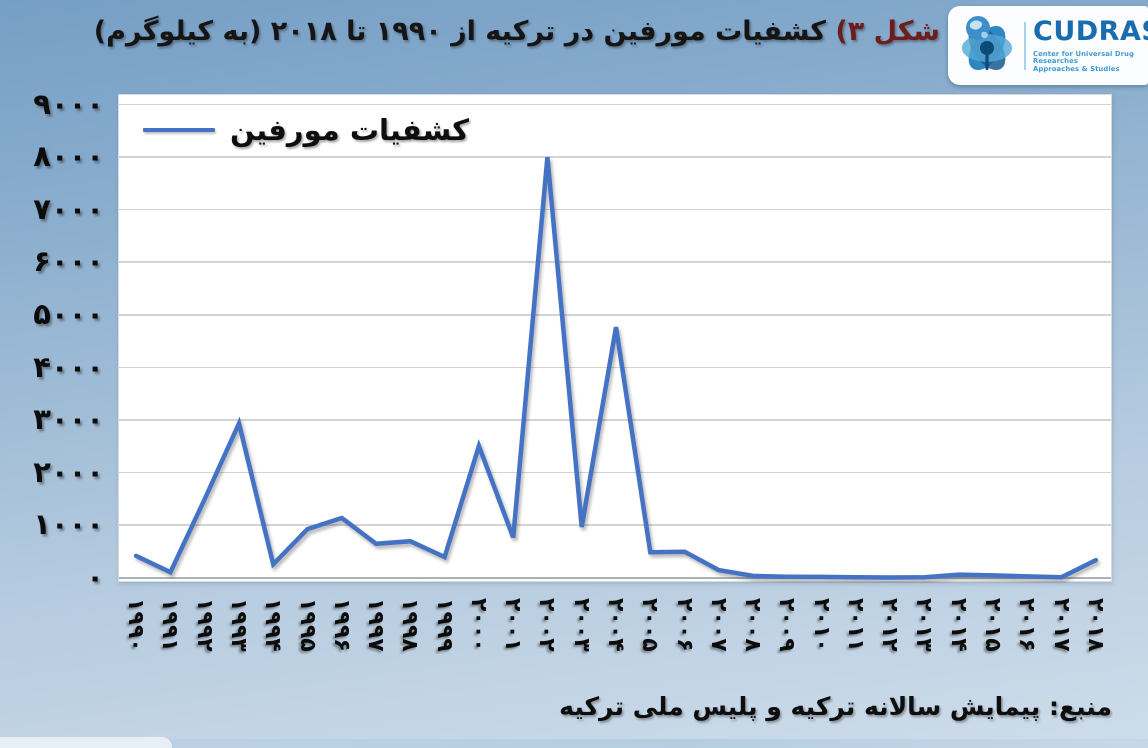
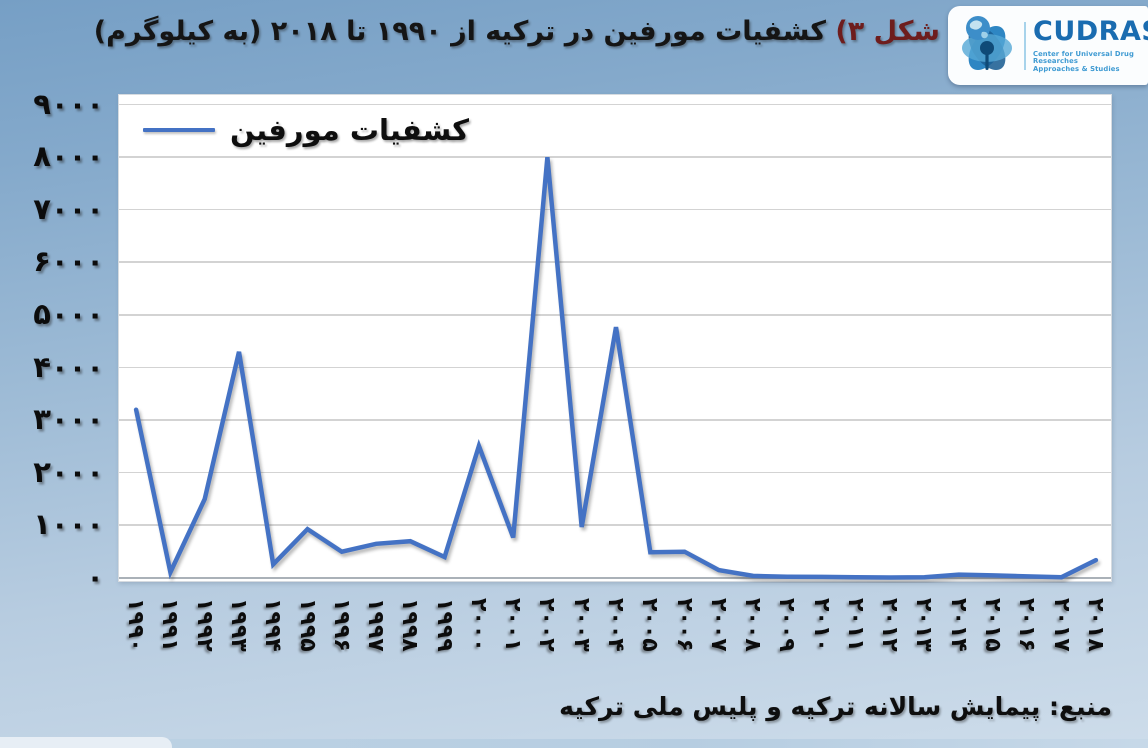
۱۹۹۰: 400 -> 3200
۱۹۹۳: 2900 -> 4300
۱۹۹۶: 1100 -> 500
